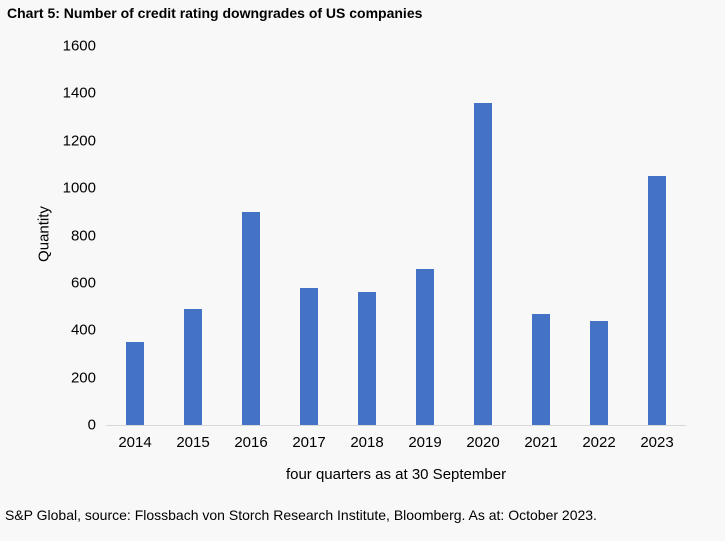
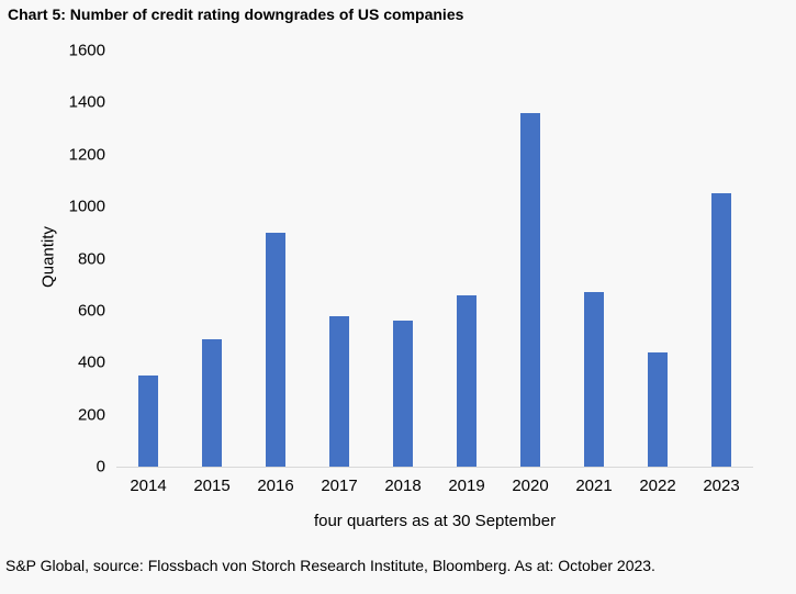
2021: 470 -> 670
